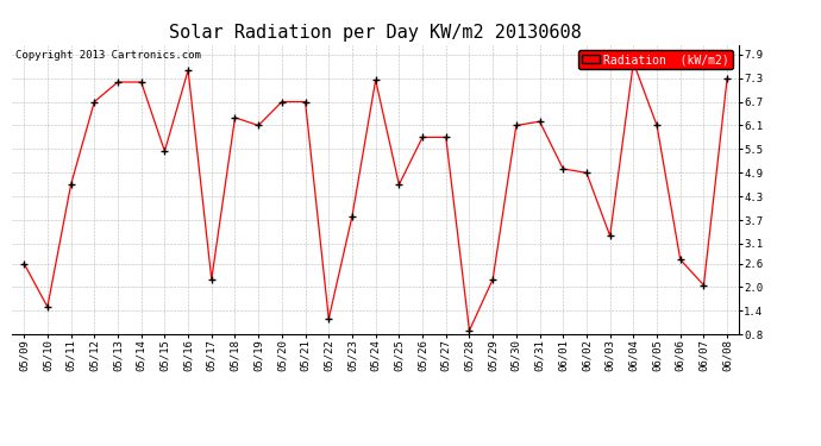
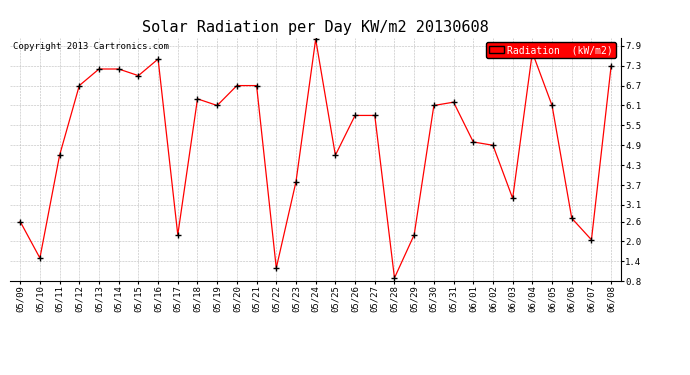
05/15: 5.45 -> 7.00
05/24: 7.25 -> 8.10
